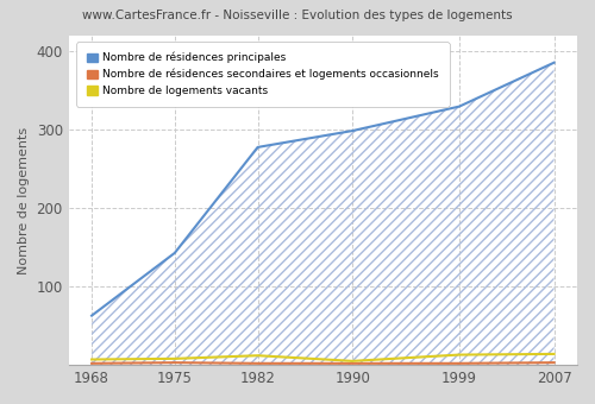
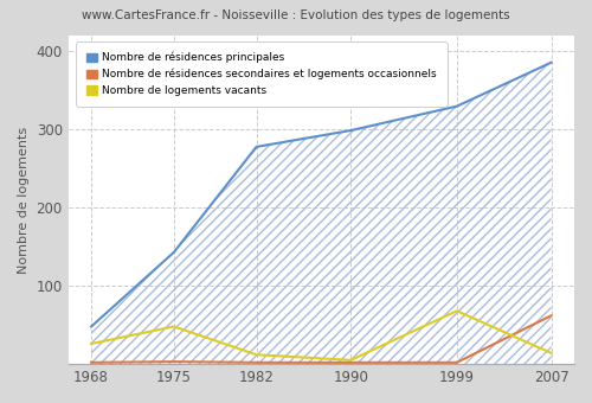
Nombre de résidences principales/1968: 63 -> 48
Nombre de logements vacants/1968: 7 -> 26
Nombre de logements vacants/1975: 8 -> 48
Nombre de logements vacants/1999: 13 -> 68
Nombre de résidences secondaires et logements occasionnels/2007: 3 -> 62
